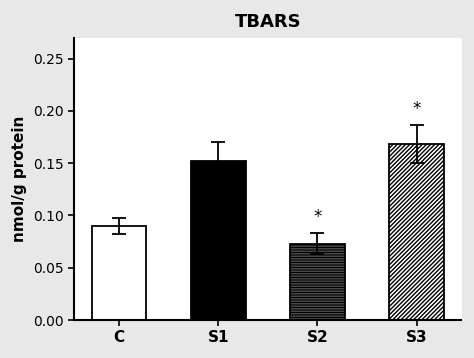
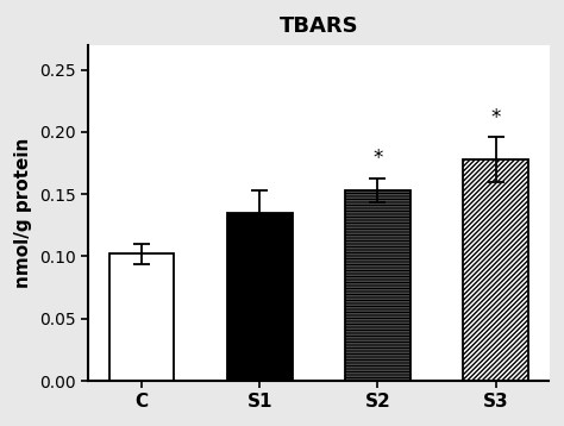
C: 0.090 -> 0.102
S1: 0.152 -> 0.135
S2: 0.073 -> 0.153
S3: 0.168 -> 0.178
